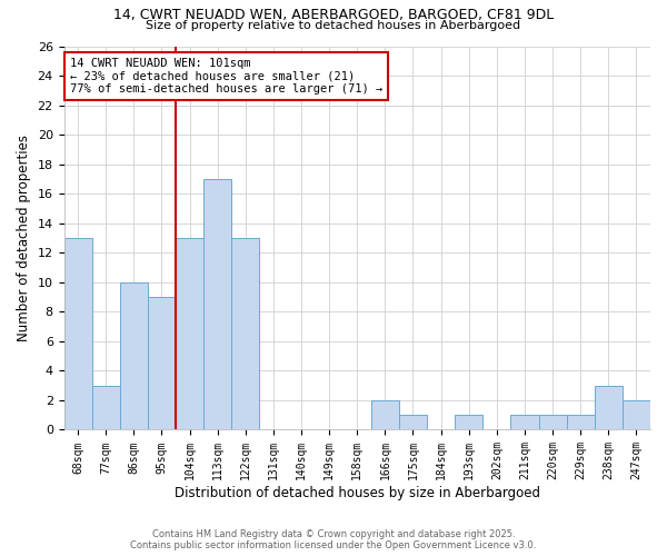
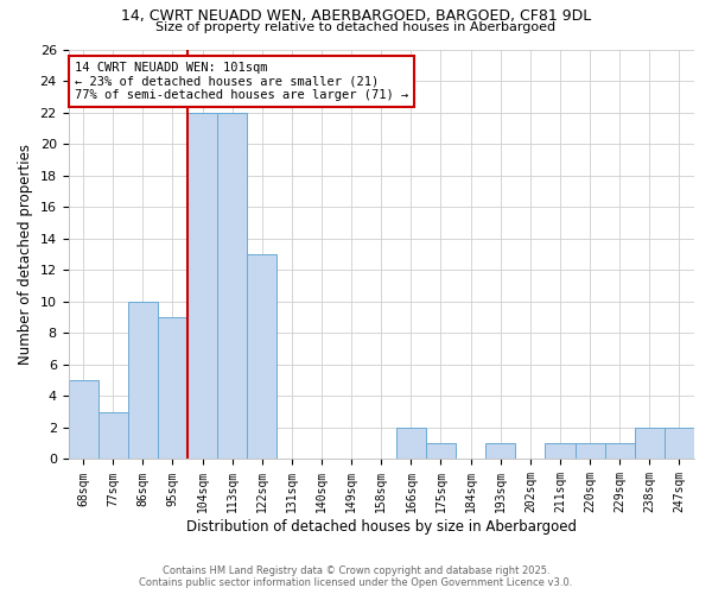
68sqm: 13 -> 5
104sqm: 13 -> 22
113sqm: 17 -> 22
238sqm: 3 -> 2
